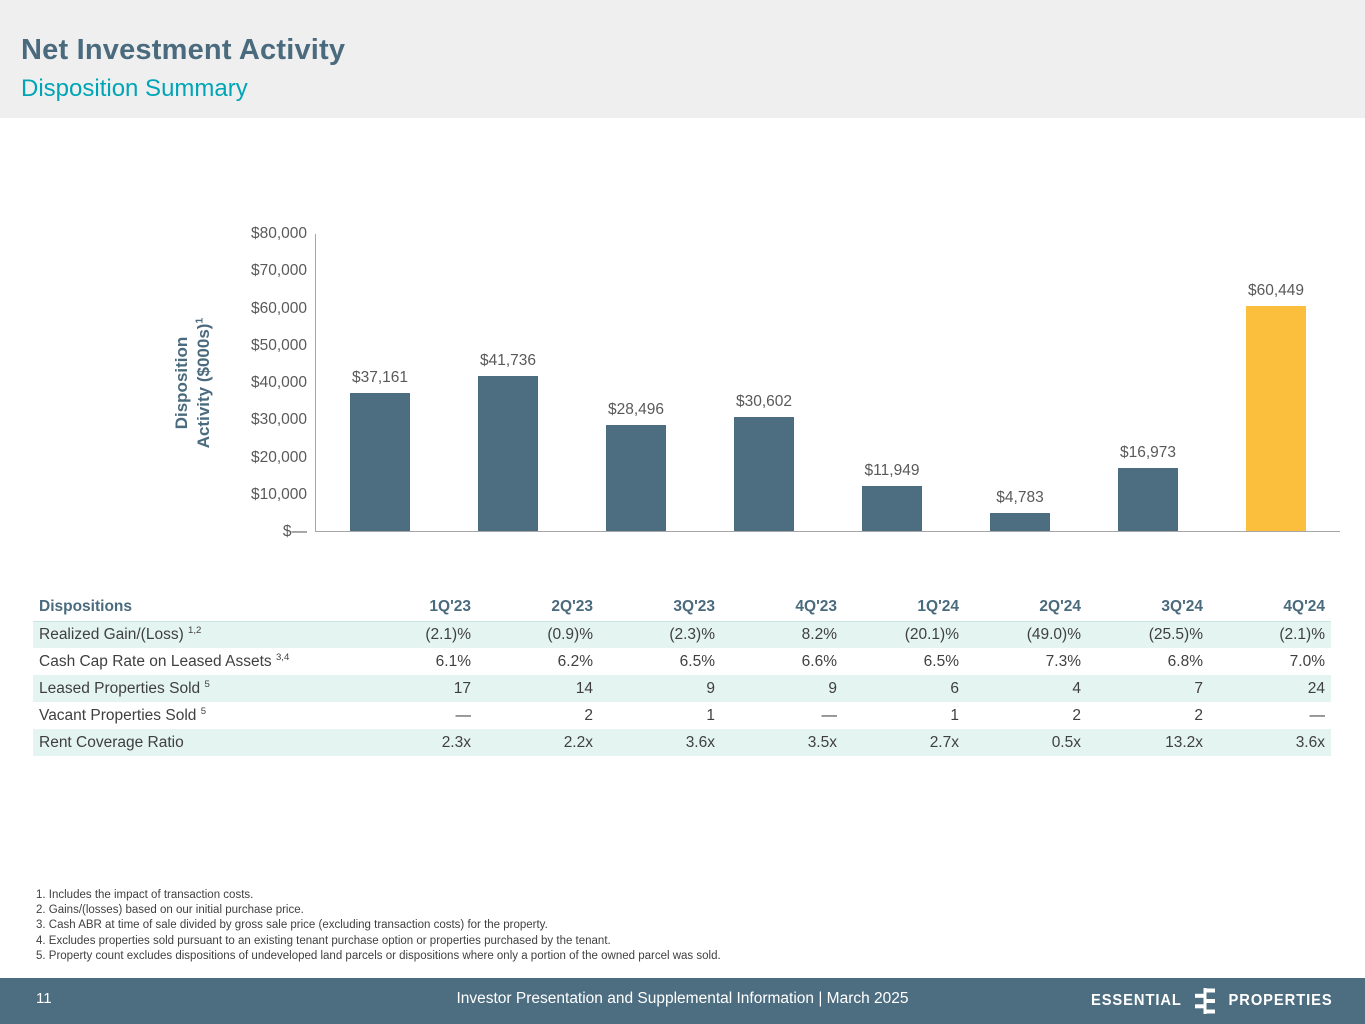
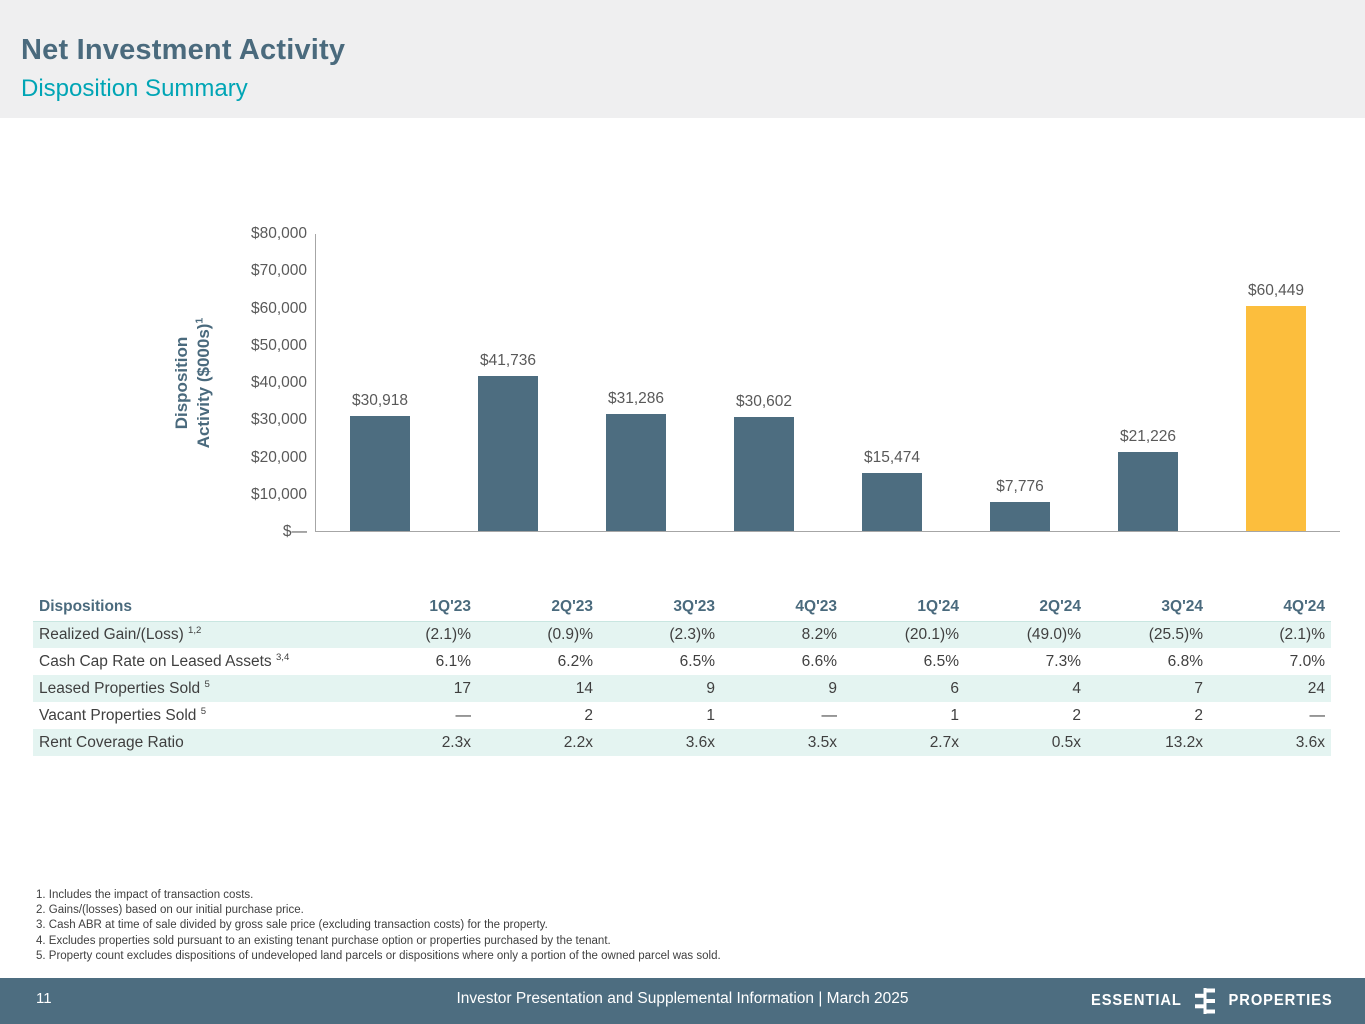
1Q'23: $37,161 -> $30,918
3Q'23: $28,496 -> $31,286
1Q'24: $11,949 -> $15,474
2Q'24: $4,783 -> $7,776
3Q'24: $16,973 -> $21,226
